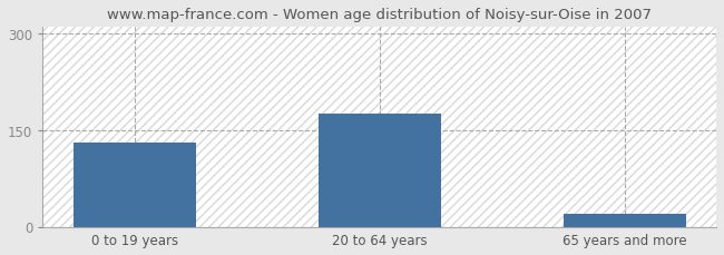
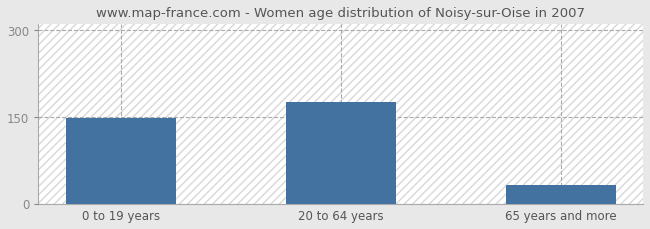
0 to 19 years: 130 -> 148
65 years and more: 20 -> 32
